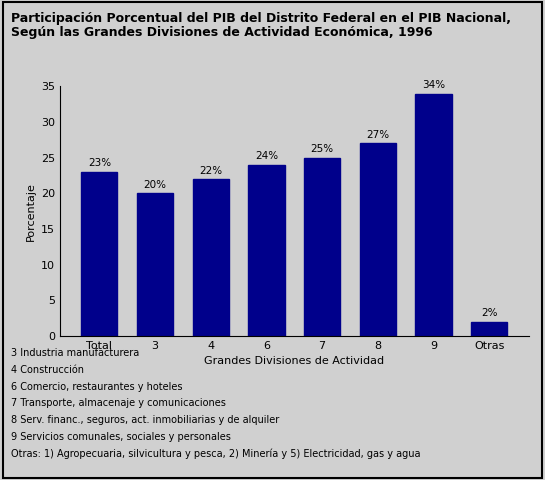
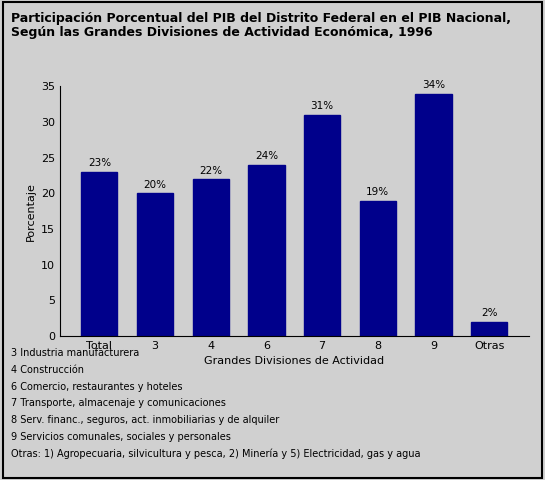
7: 25% -> 31%
8: 27% -> 19%
